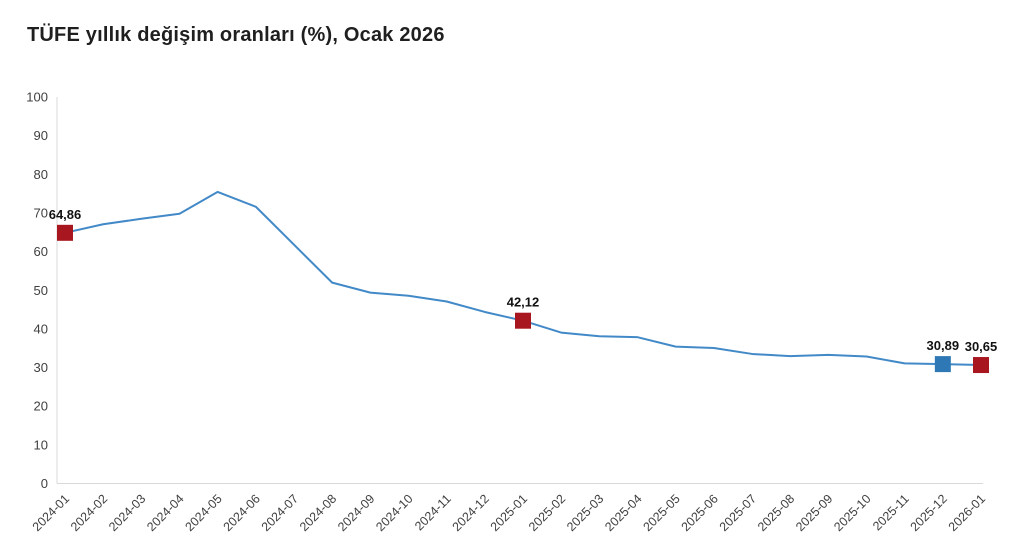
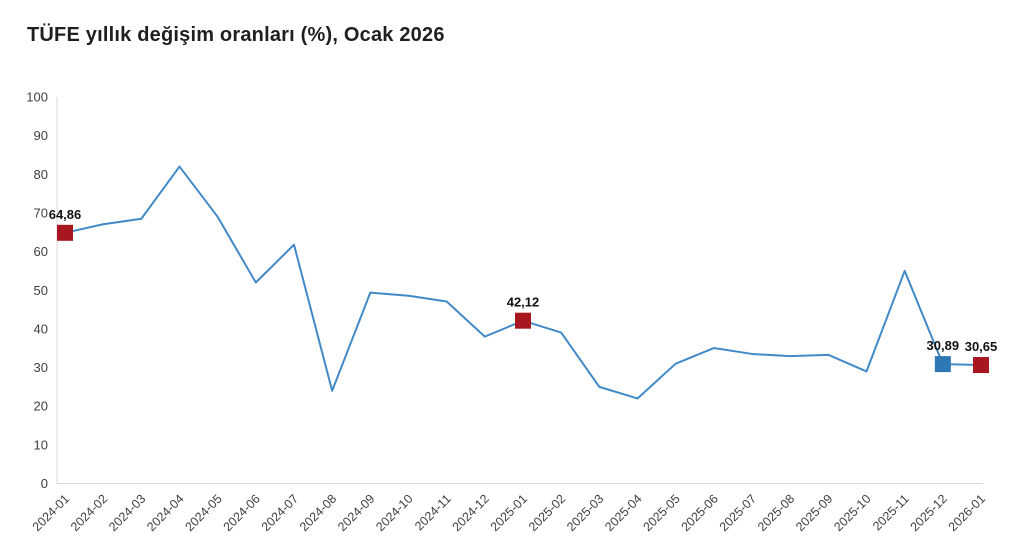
2024-04: 70 -> 82
2024-05: 75 -> 69
2024-06: 72 -> 52
2024-08: 52 -> 24
2024-12: 44 -> 38
2025-03: 38 -> 25
2025-04: 38 -> 22
2025-05: 35 -> 31
2025-10: 33 -> 29
2025-11: 31 -> 55
